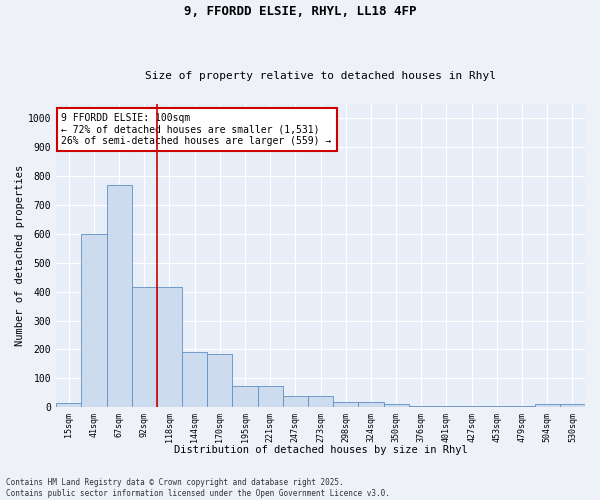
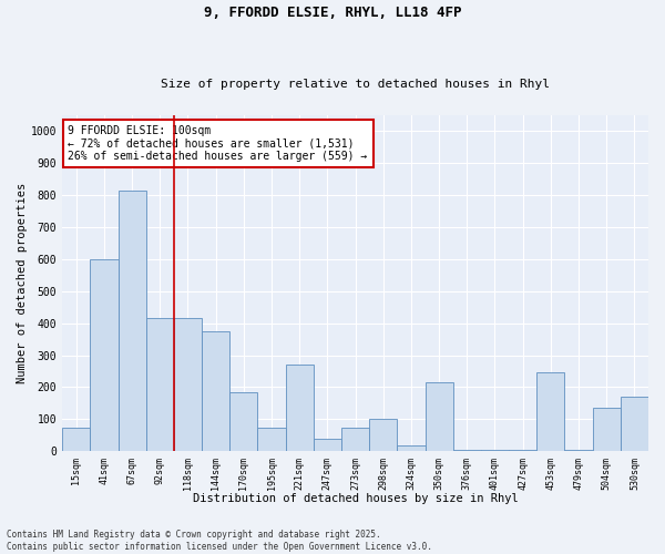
15sqm: 15 -> 75
67sqm: 770 -> 815
144sqm: 190 -> 375
221sqm: 75 -> 270
273sqm: 40 -> 75
298sqm: 20 -> 100
350sqm: 10 -> 215
453sqm: 5 -> 245
504sqm: 10 -> 135
530sqm: 10 -> 170
